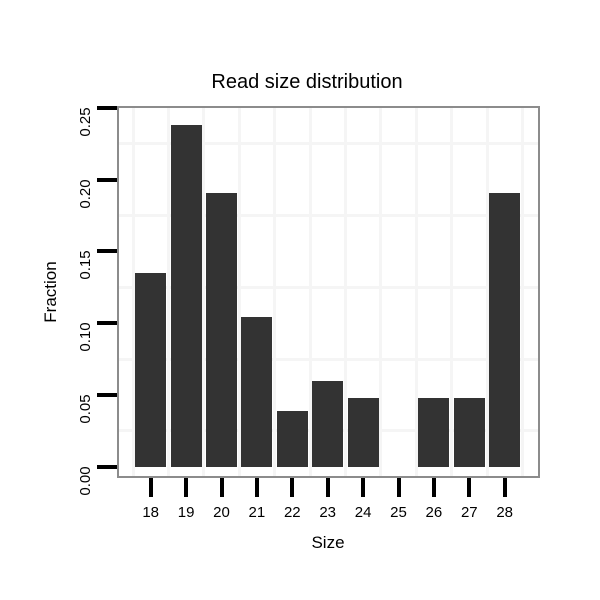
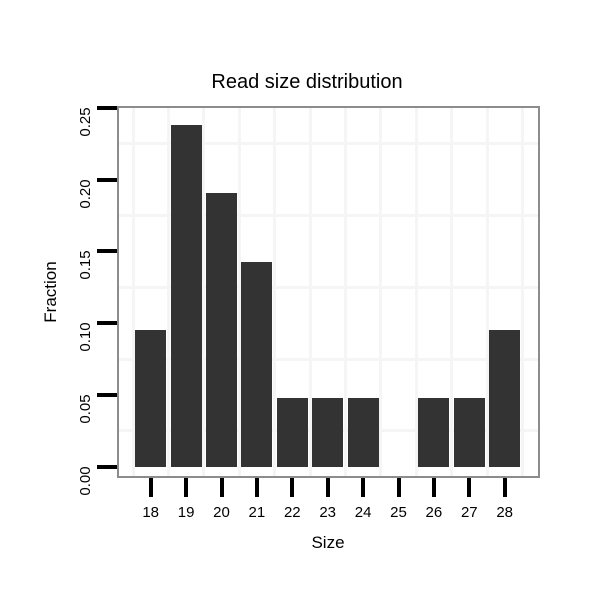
18: 0.135 -> 0.095
21: 0.104 -> 0.143
22: 0.039 -> 0.048
23: 0.060 -> 0.048
28: 0.191 -> 0.095
